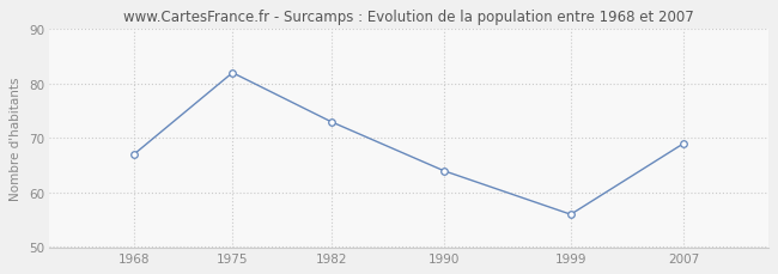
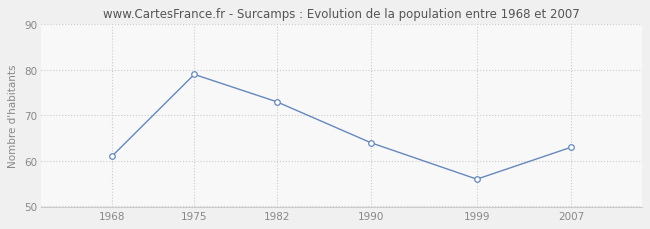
1968: 67 -> 61
1975: 82 -> 79
2007: 69 -> 63
